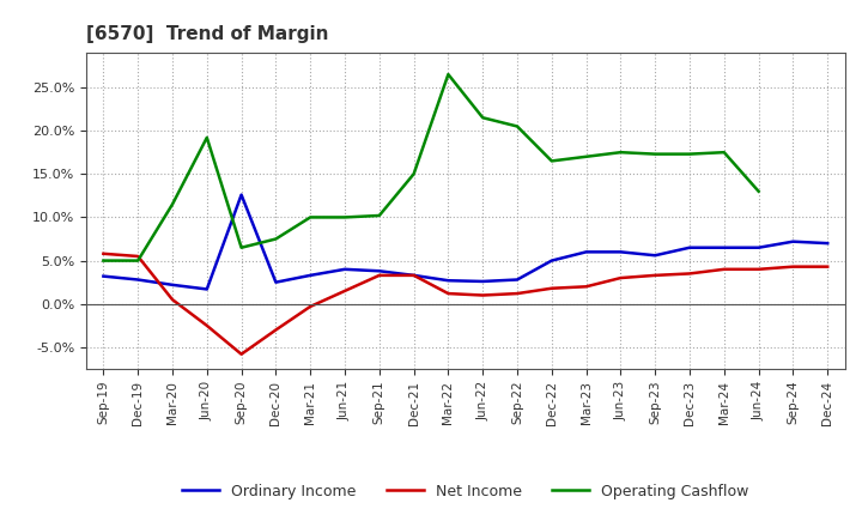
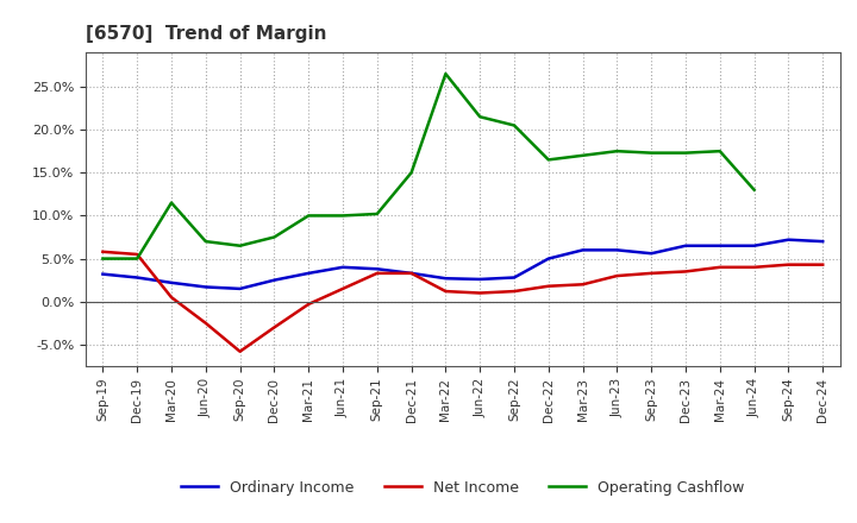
Operating Cashflow/Jun-20: 19.2% -> 7.0%
Ordinary Income/Sep-20: 12.6% -> 1.5%
